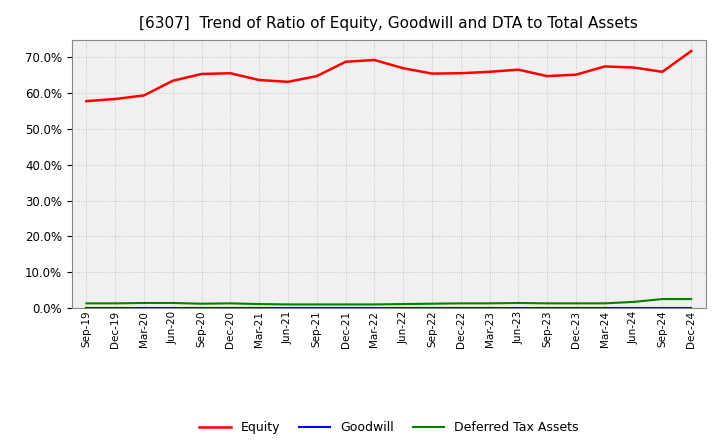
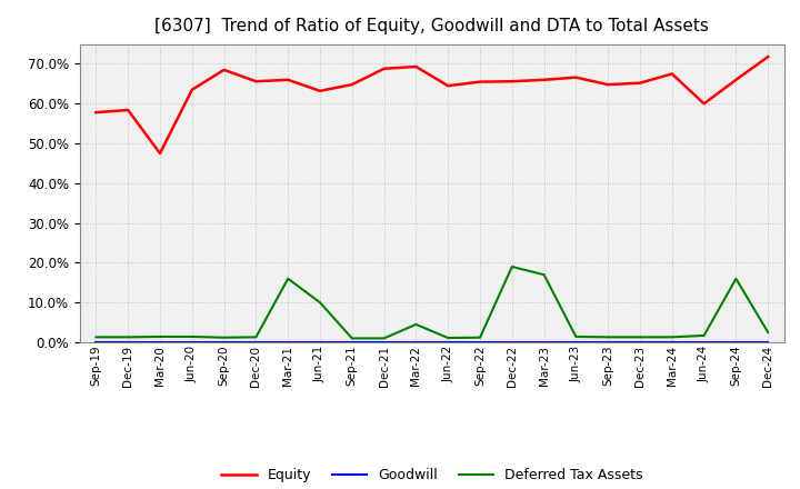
Equity/Mar-20: 59.4% -> 47.5%
Equity/Sep-20: 65.4% -> 68.5%
Equity/Mar-21: 63.7% -> 66.0%
Deferred Tax Assets/Mar-21: 1.1% -> 16.0%
Deferred Tax Assets/Jun-21: 1.0% -> 10.0%
Deferred Tax Assets/Mar-22: 1.0% -> 4.5%
Equity/Jun-22: 67.0% -> 64.5%
Deferred Tax Assets/Dec-22: 1.3% -> 19.0%
Deferred Tax Assets/Mar-23: 1.3% -> 17.0%
Equity/Jun-24: 67.2% -> 60.0%
Deferred Tax Assets/Sep-24: 2.5% -> 16.0%
